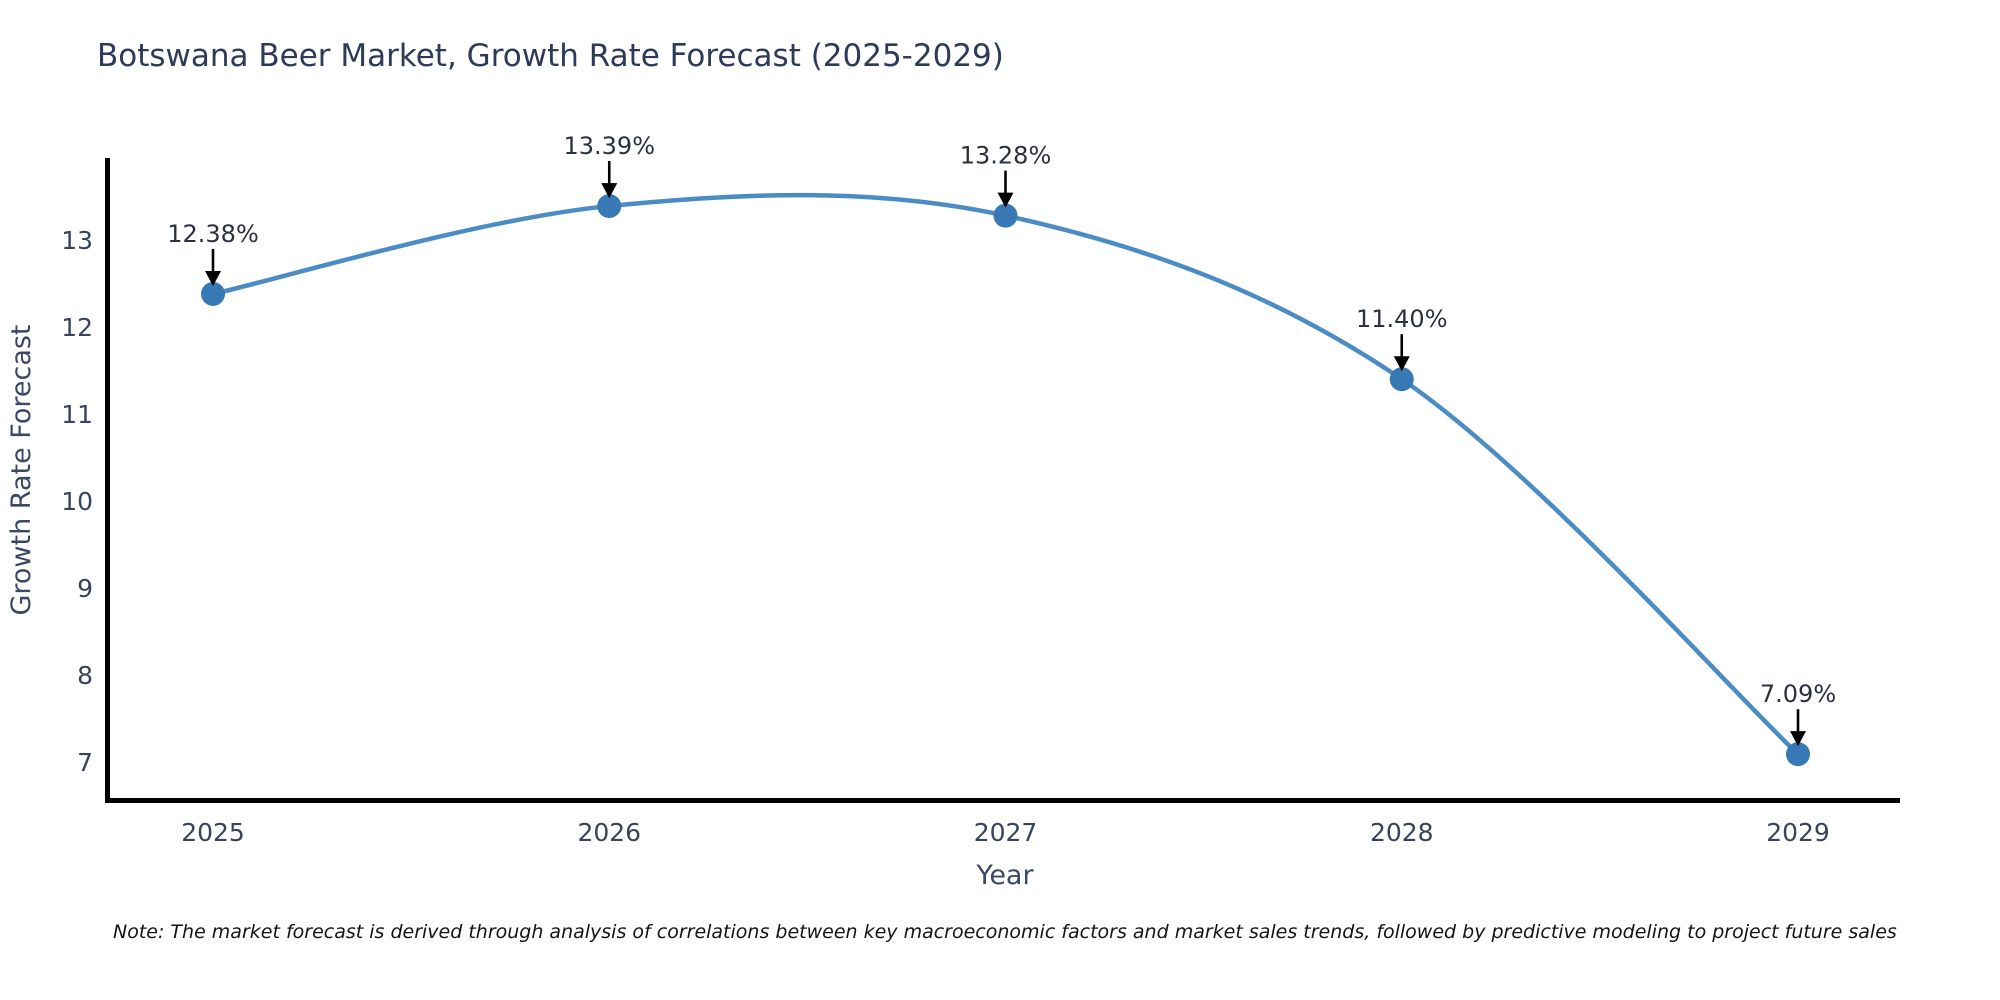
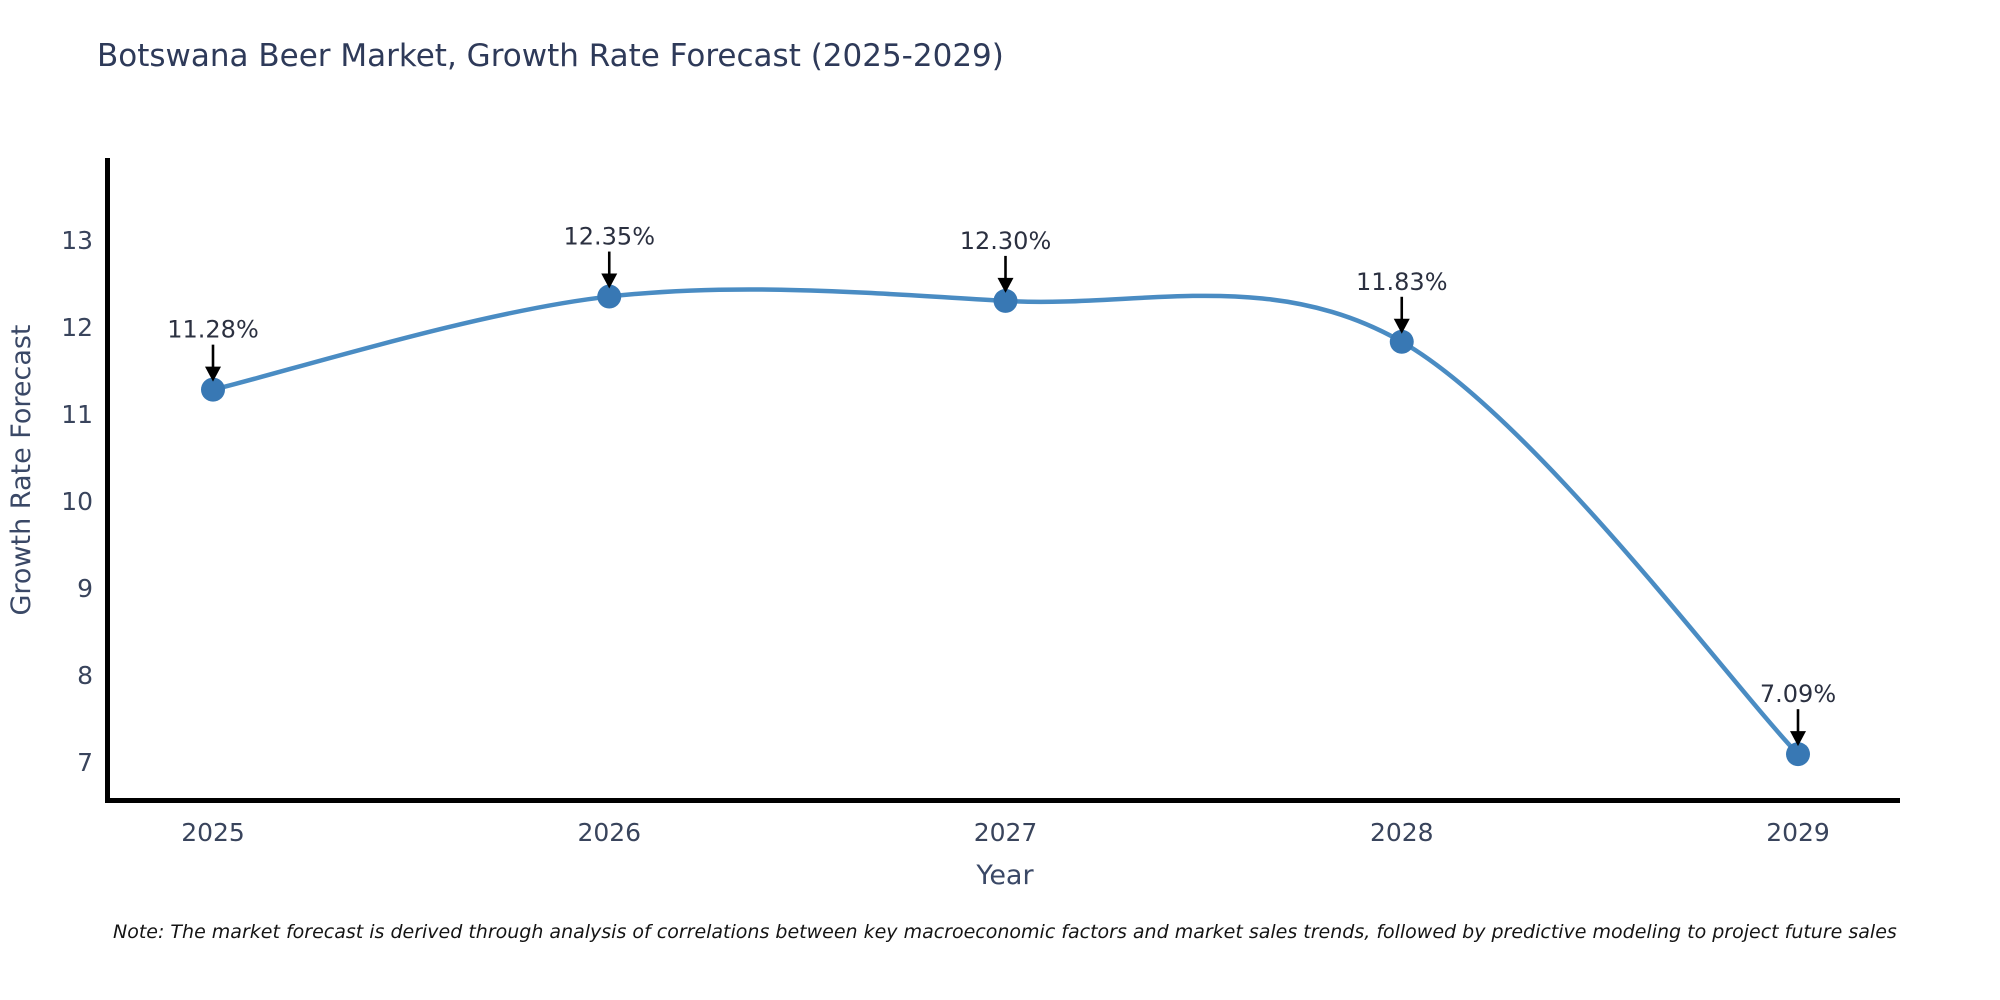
2025: 12.38% -> 11.28%
2026: 13.39% -> 12.35%
2027: 13.28% -> 12.30%
2028: 11.40% -> 11.83%
